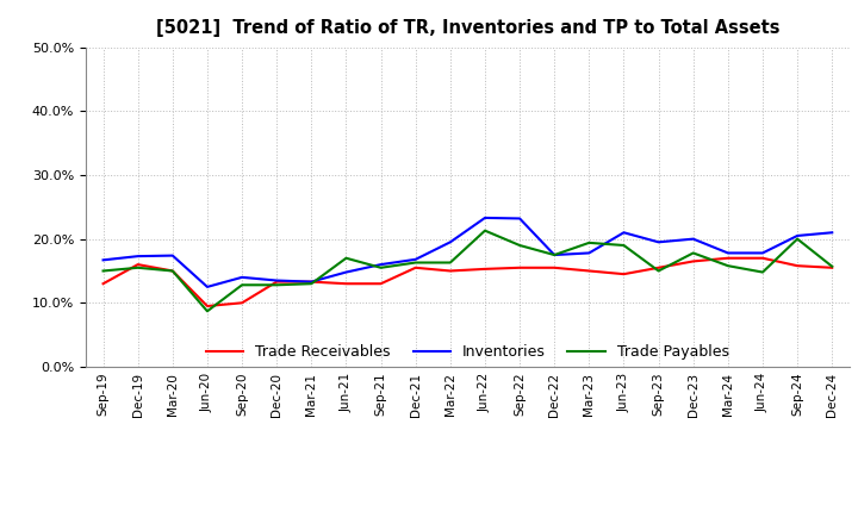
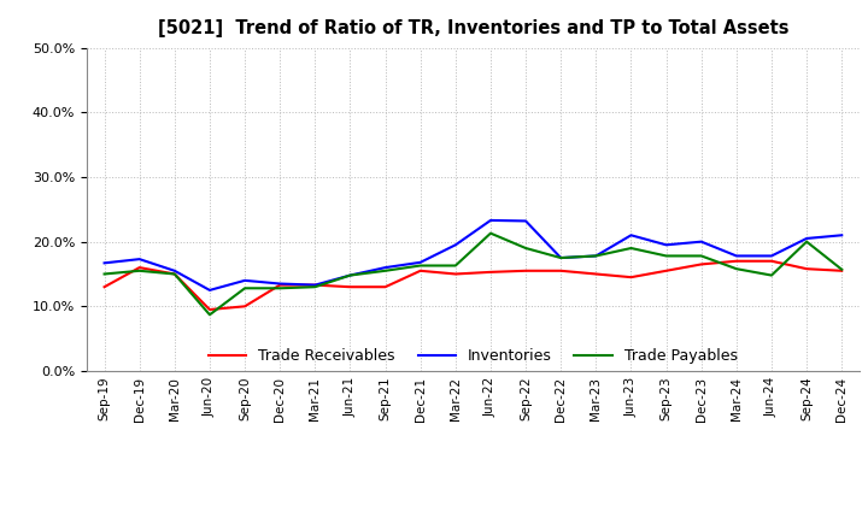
Inventories/Mar-20: 17.4% -> 15.5%
Trade Payables/Jun-21: 17.0% -> 14.8%
Trade Payables/Mar-23: 19.4% -> 17.8%
Trade Payables/Sep-23: 15.0% -> 17.8%
